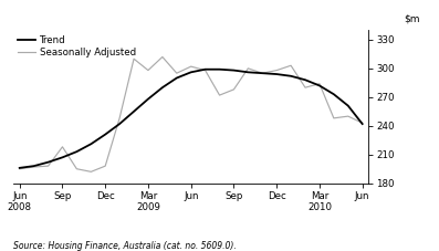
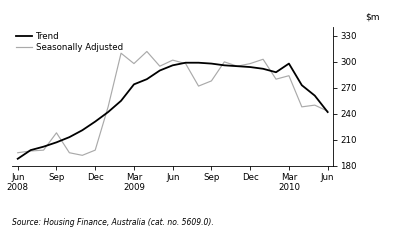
Trend/Jun 2008: 196 -> 188
Trend/Mar 2009: 268 -> 274
Trend/Mar 2010: 282 -> 298
